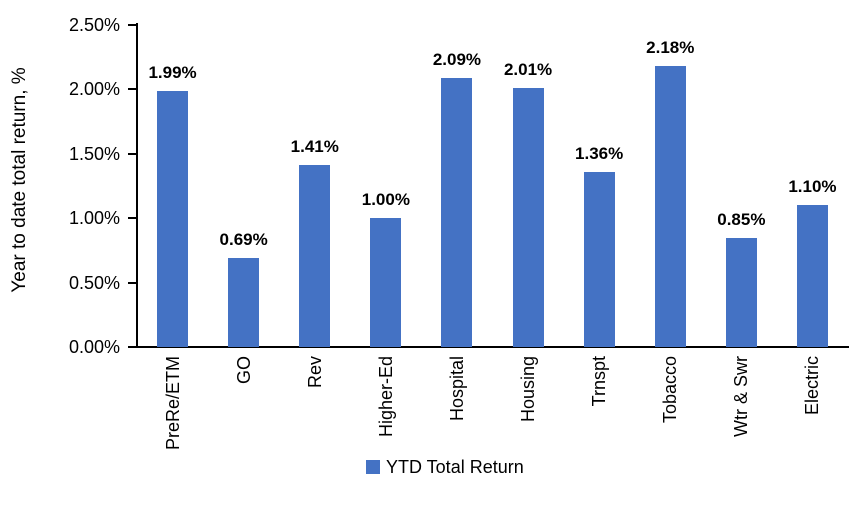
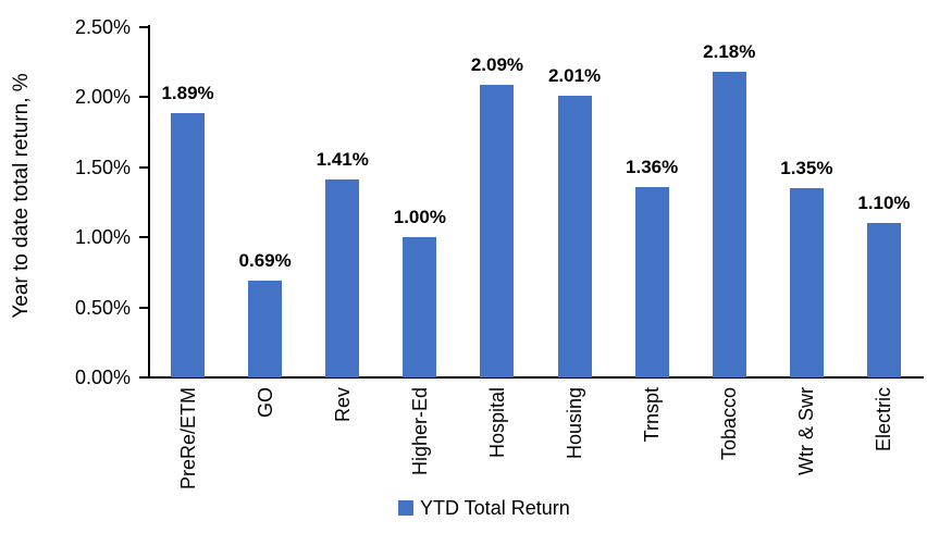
PreRe/ETM: 1.99% -> 1.89%
Wtr & Swr: 0.85% -> 1.35%
